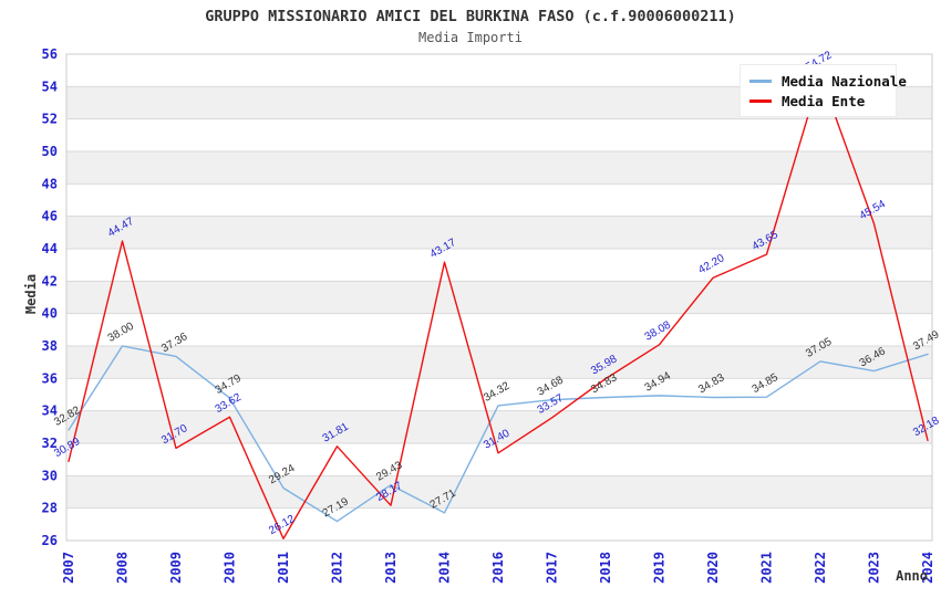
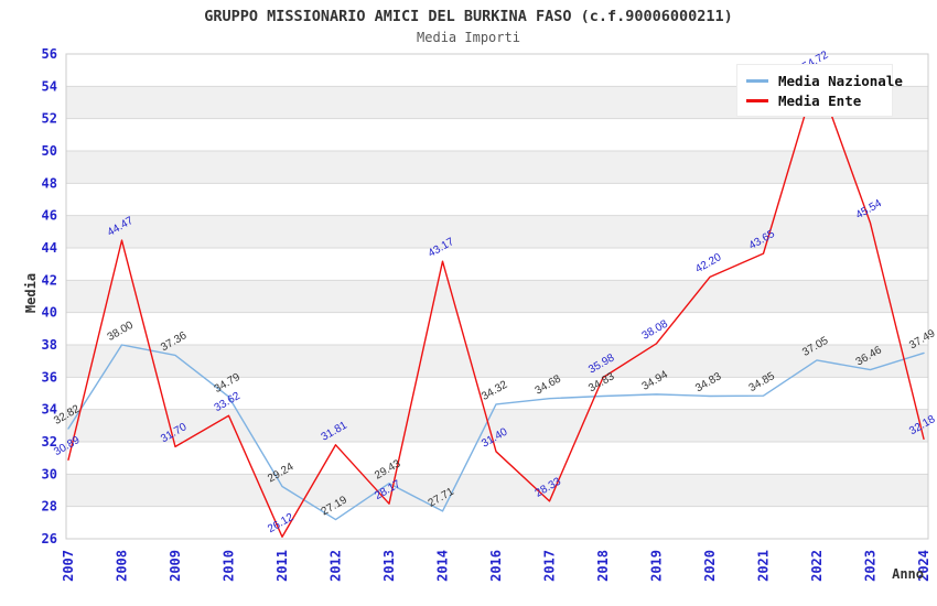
Media Ente/2017: 33.57 -> 28.33
